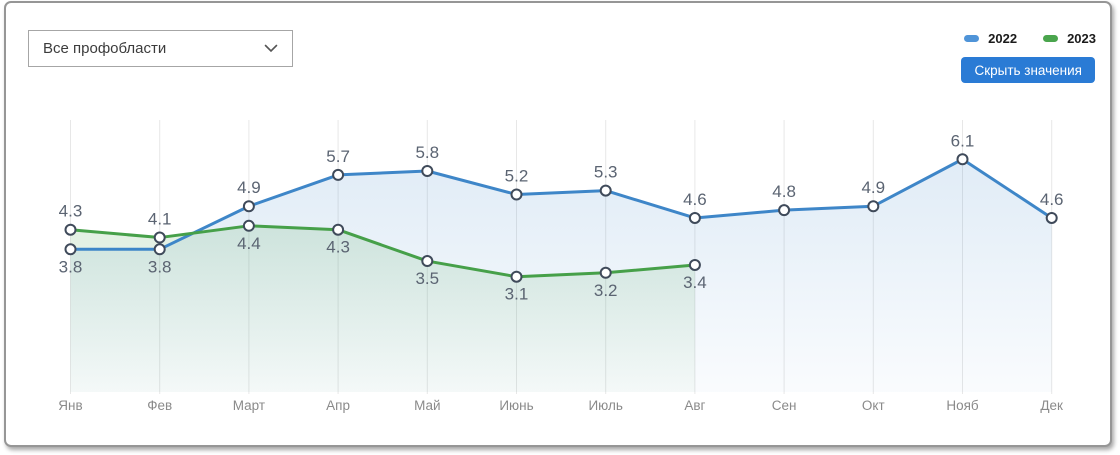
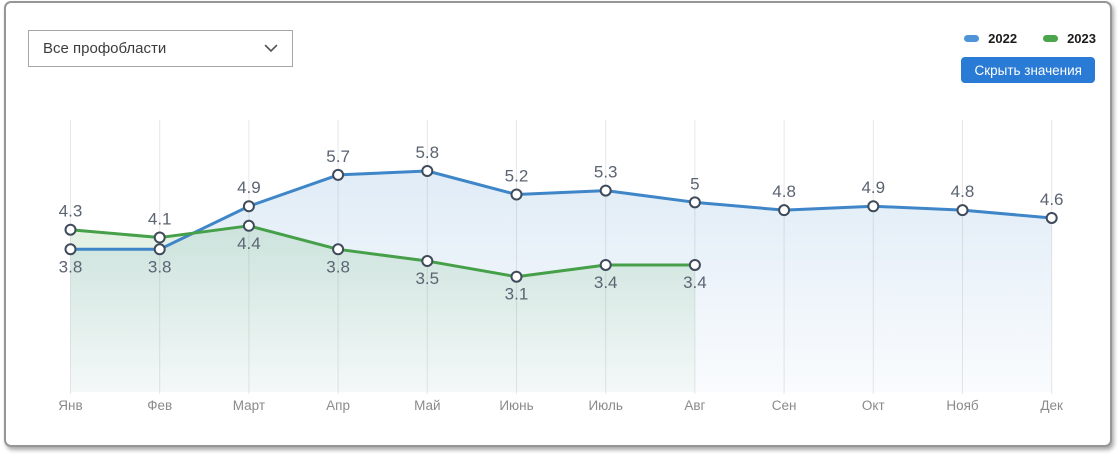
2023/Апр: 4.3 -> 3.8
2023/Июль: 3.2 -> 3.4
2022/Авг: 4.6 -> 5
2022/Нояб: 6.1 -> 4.8
